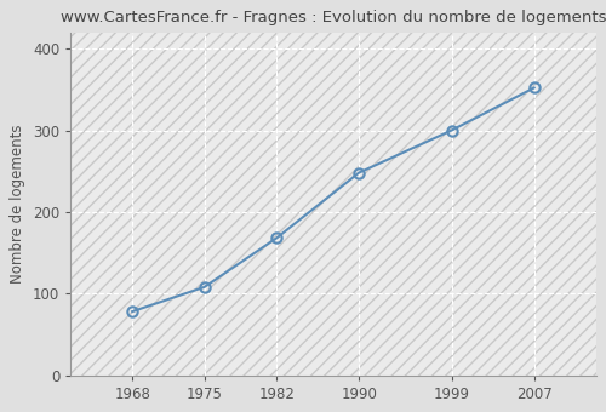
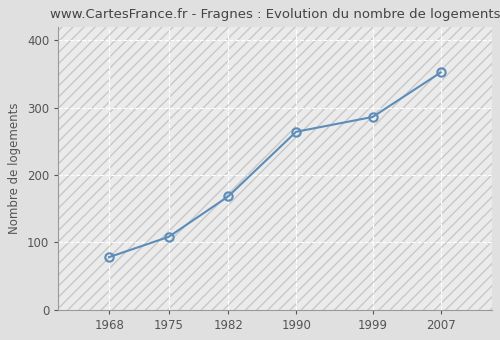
1990: 248 -> 264
1999: 300 -> 286
